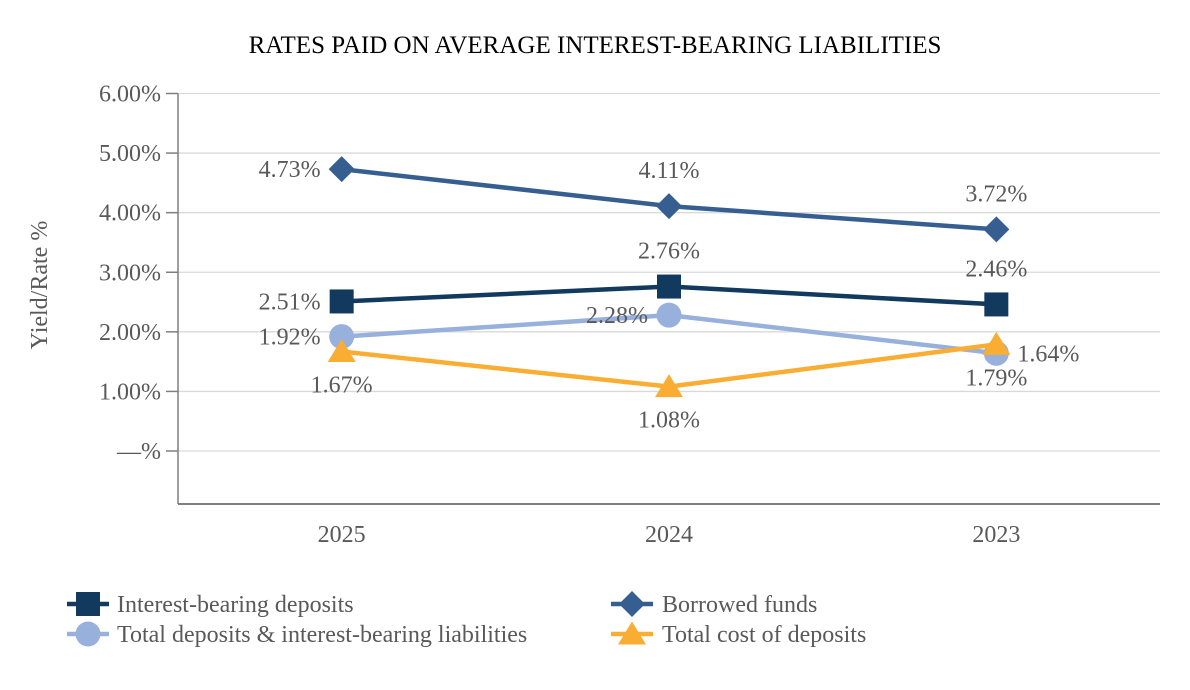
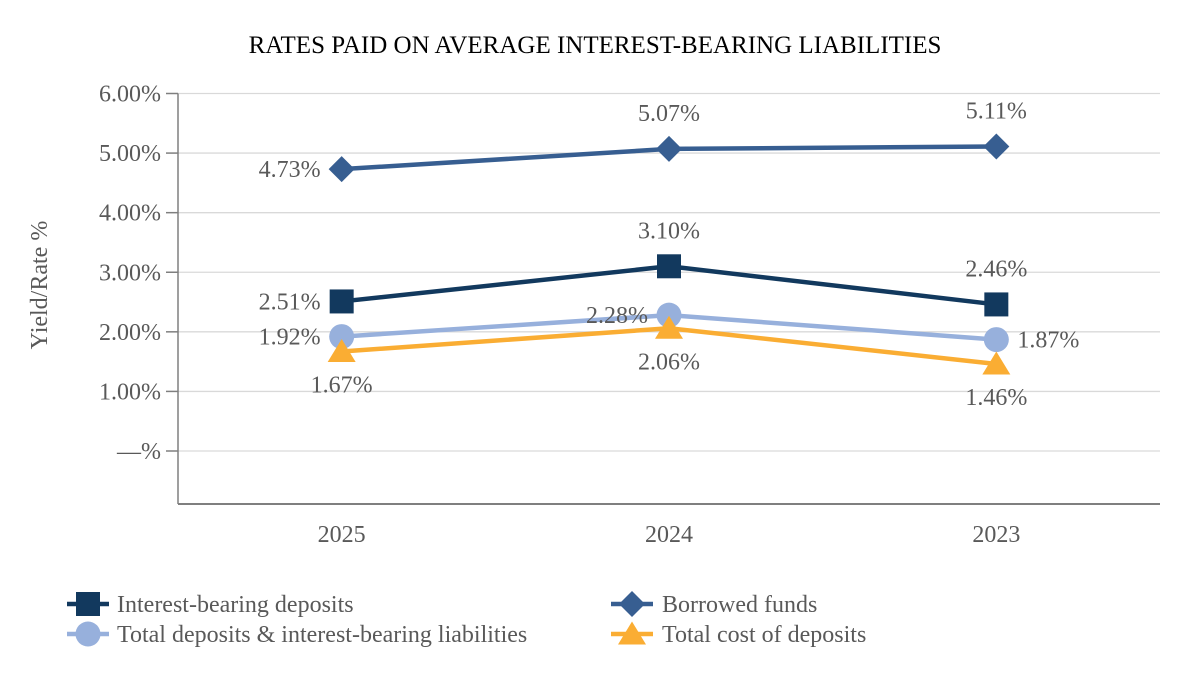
Borrowed funds/2024: 4.11% -> 5.07%
Interest-bearing deposits/2024: 2.76% -> 3.10%
Total cost of deposits/2024: 1.08% -> 2.06%
Borrowed funds/2023: 3.72% -> 5.11%
Total deposits & interest-bearing liabilities/2023: 1.64% -> 1.87%
Total cost of deposits/2023: 1.79% -> 1.46%
